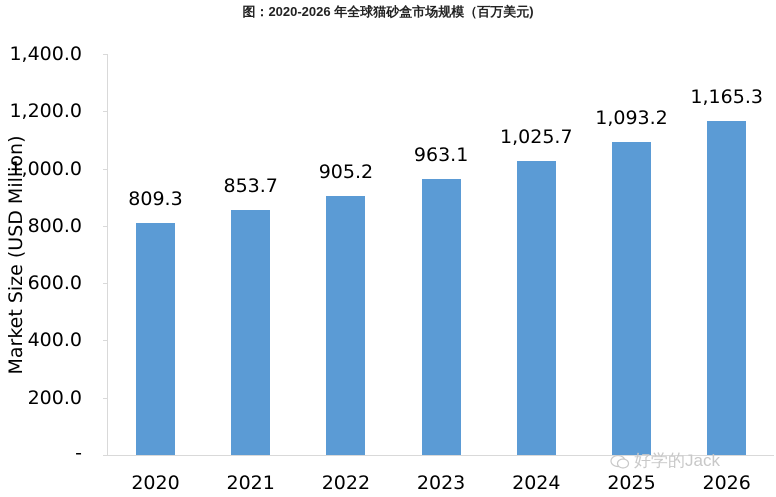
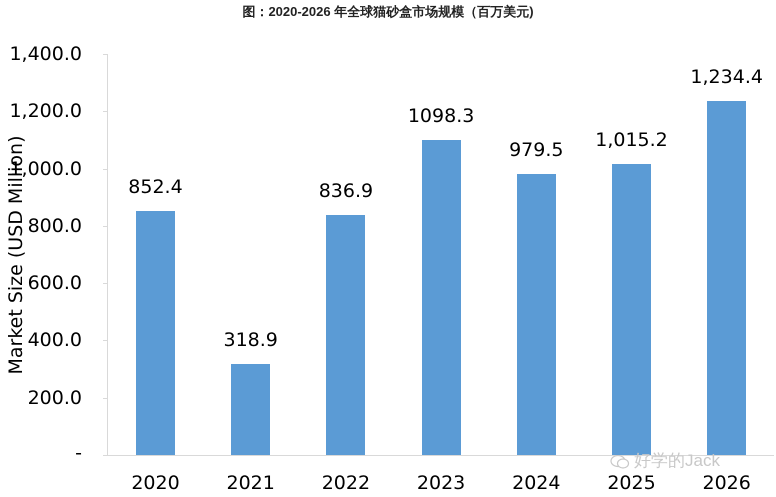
2020: 809.3 -> 852.4
2021: 853.7 -> 318.9
2022: 905.2 -> 836.9
2023: 963.1 -> 1098.3
2024: 1,025.7 -> 979.5
2025: 1,093.2 -> 1,015.2
2026: 1,165.3 -> 1,234.4
